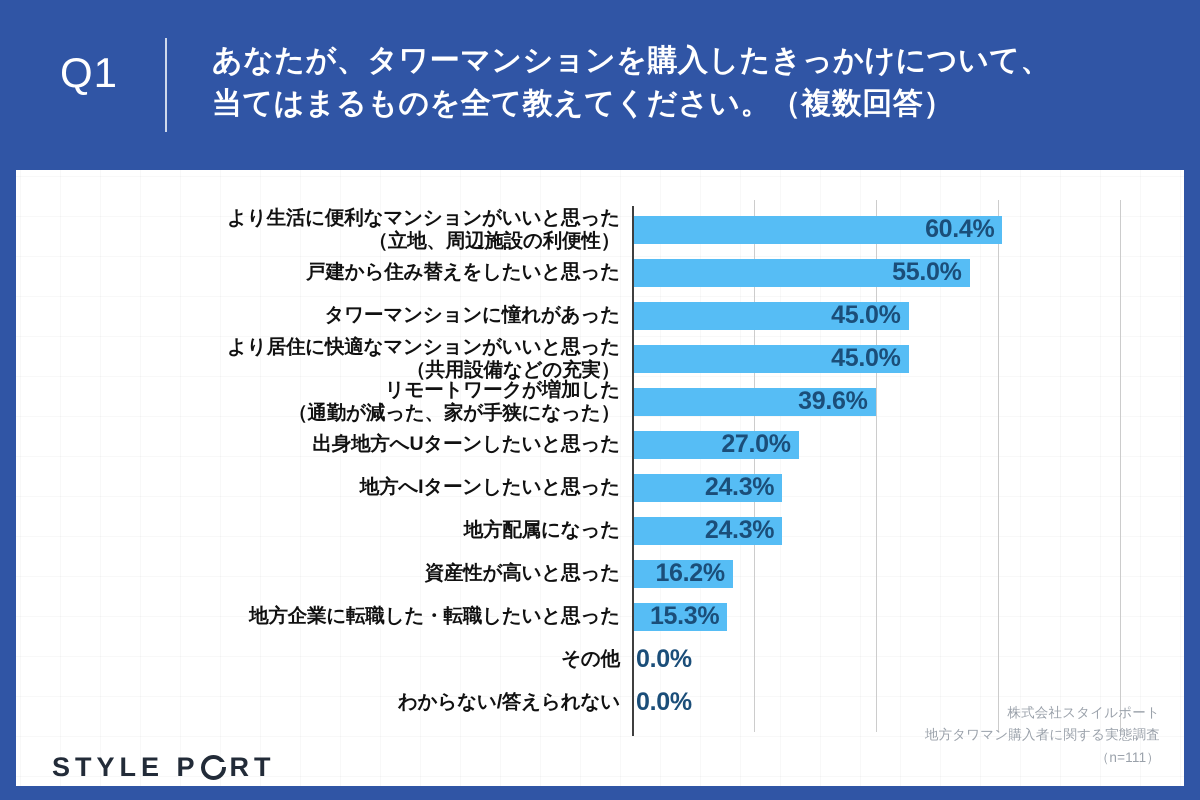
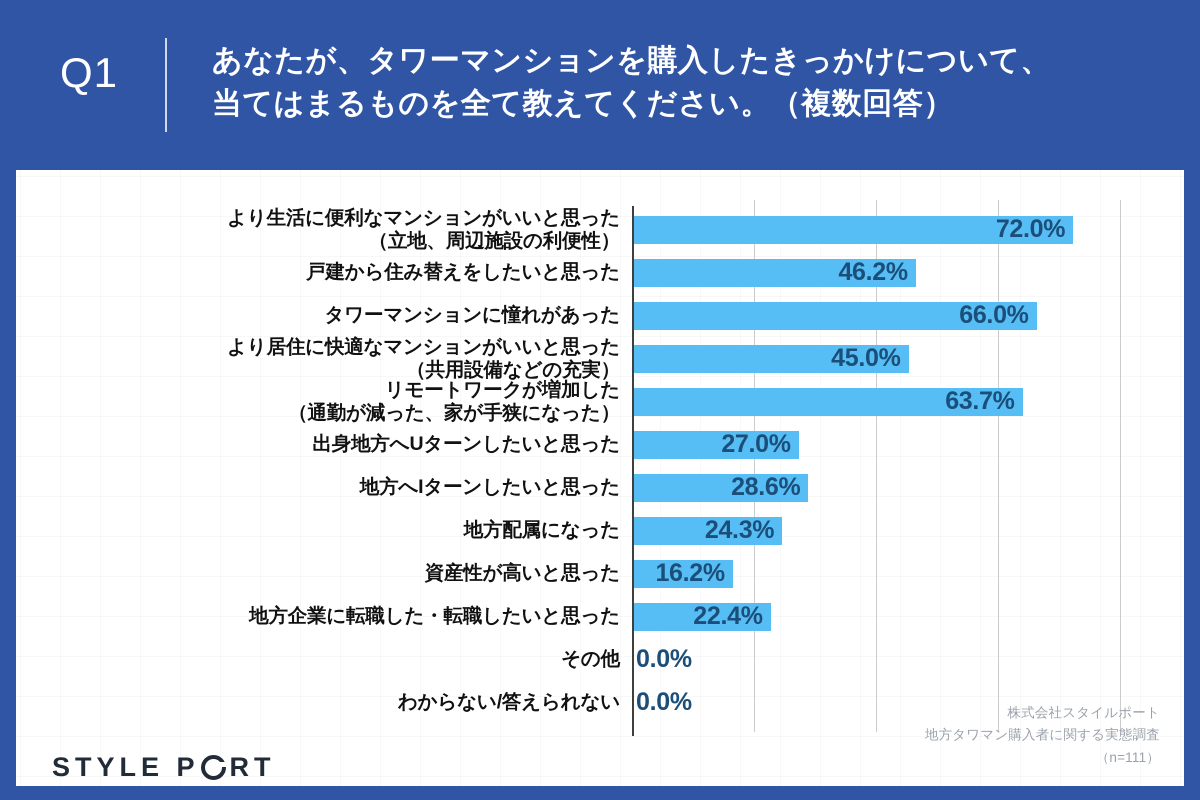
より生活に便利なマンションがいいと思った （立地、周辺施設の利便性）: 60.4% -> 72.0%
戸建から住み替えをしたいと思った: 55.0% -> 46.2%
タワーマンションに憧れがあった: 45.0% -> 66.0%
リモートワークが増加した （通勤が減った、家が手狭になった）: 39.6% -> 63.7%
地方へIターンしたいと思った: 24.3% -> 28.6%
地方企業に転職した・転職したいと思った: 15.3% -> 22.4%
